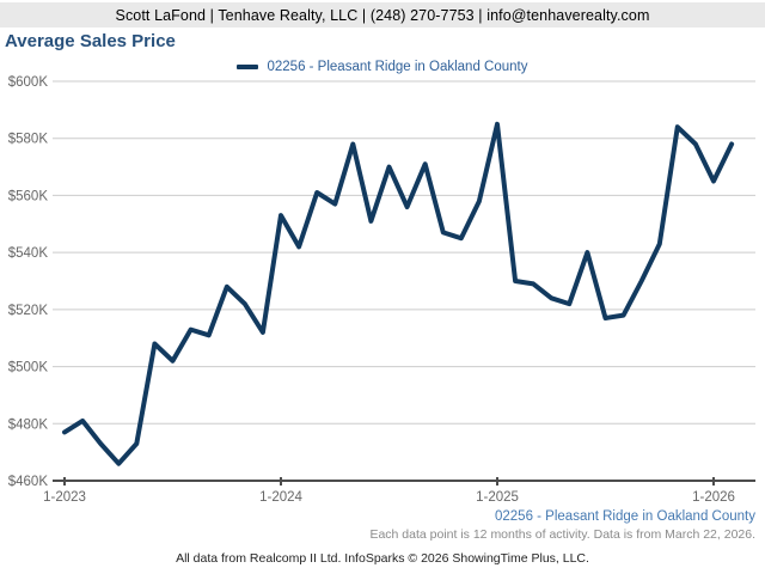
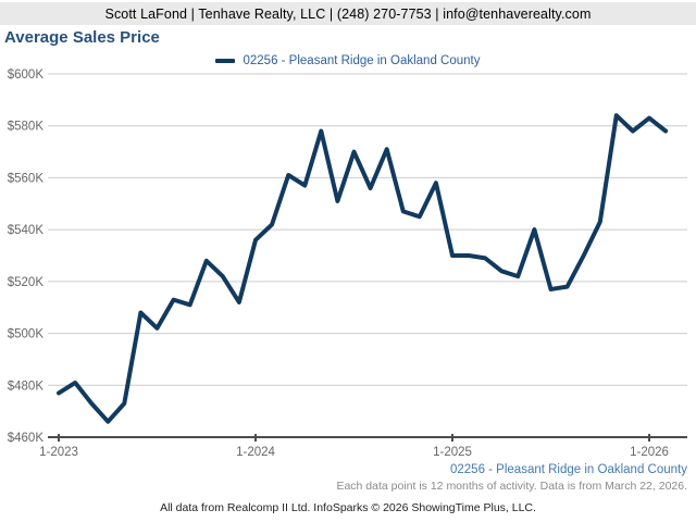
1-2024: $553K -> $536K
1-2025: $585K -> $530K
1-2026: $565K -> $583K
